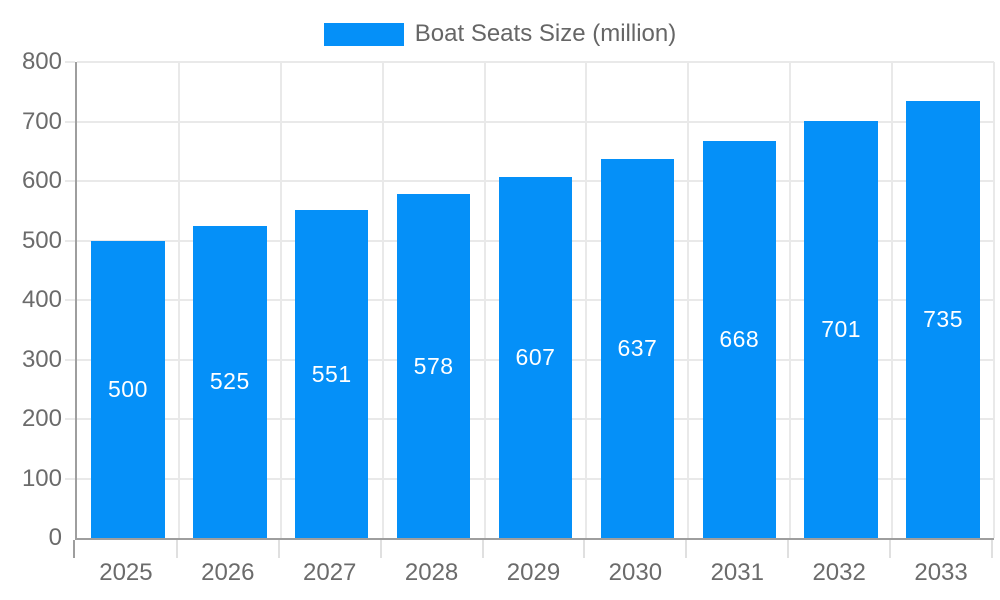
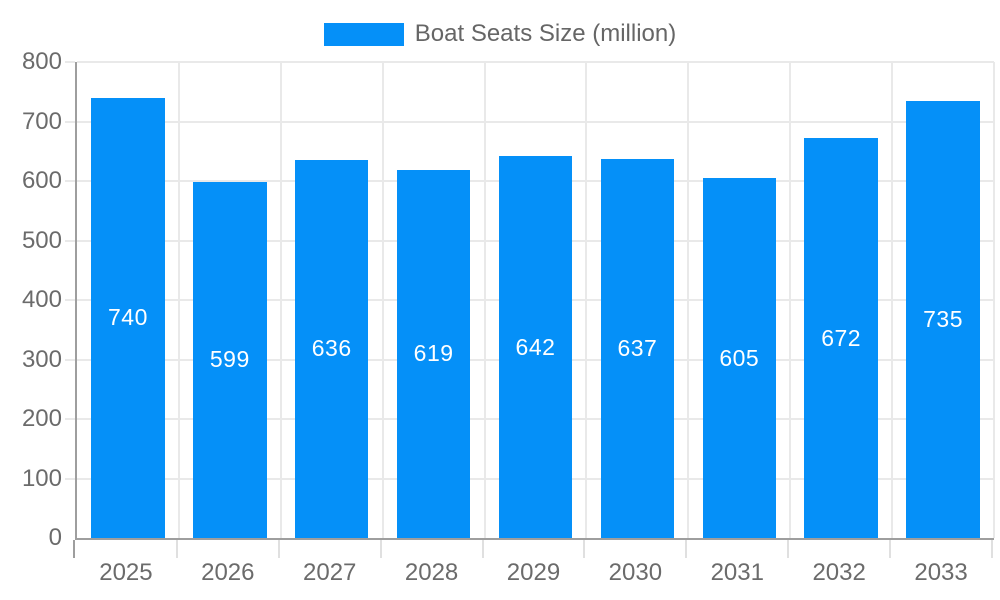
2025: 500 -> 740
2026: 525 -> 599
2027: 551 -> 636
2028: 578 -> 619
2029: 607 -> 642
2031: 668 -> 605
2032: 701 -> 672
